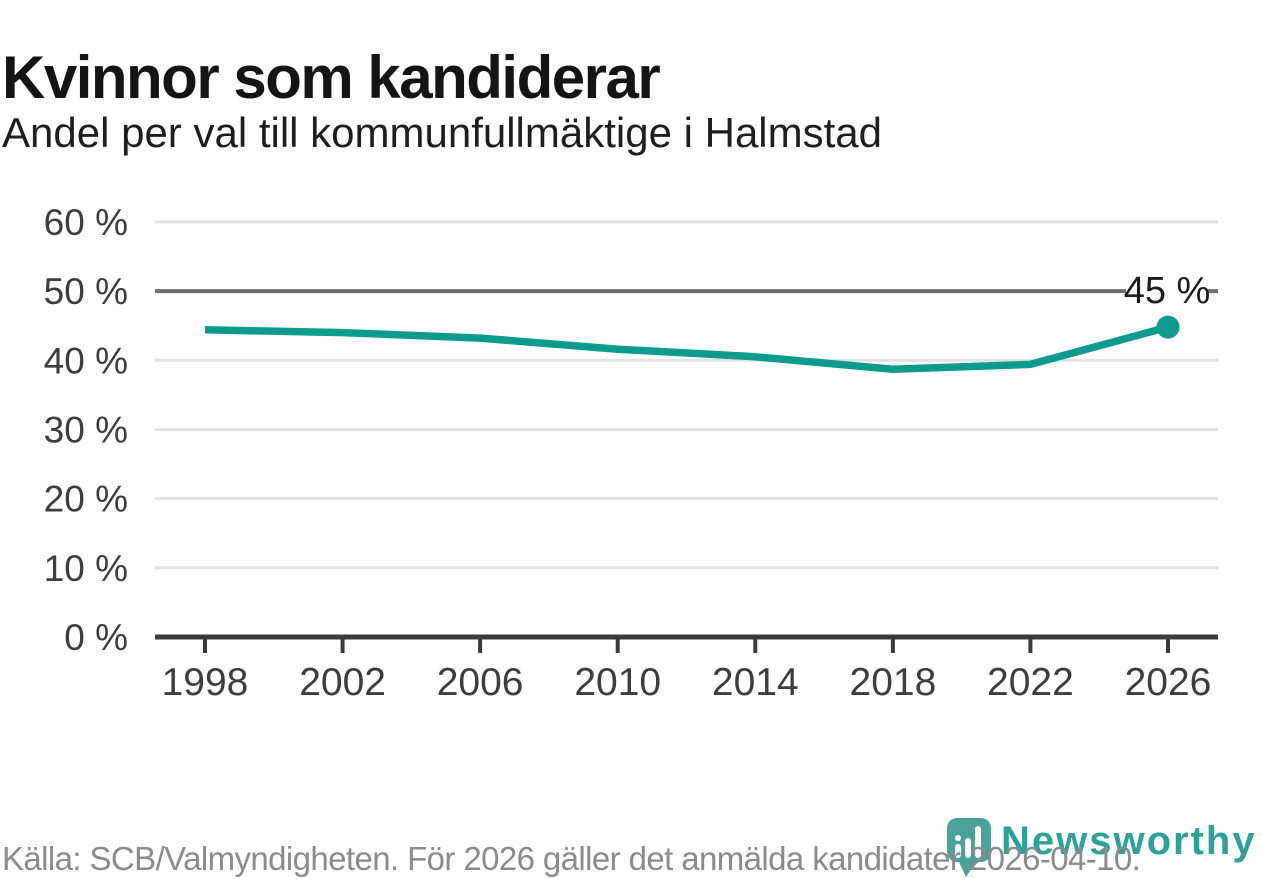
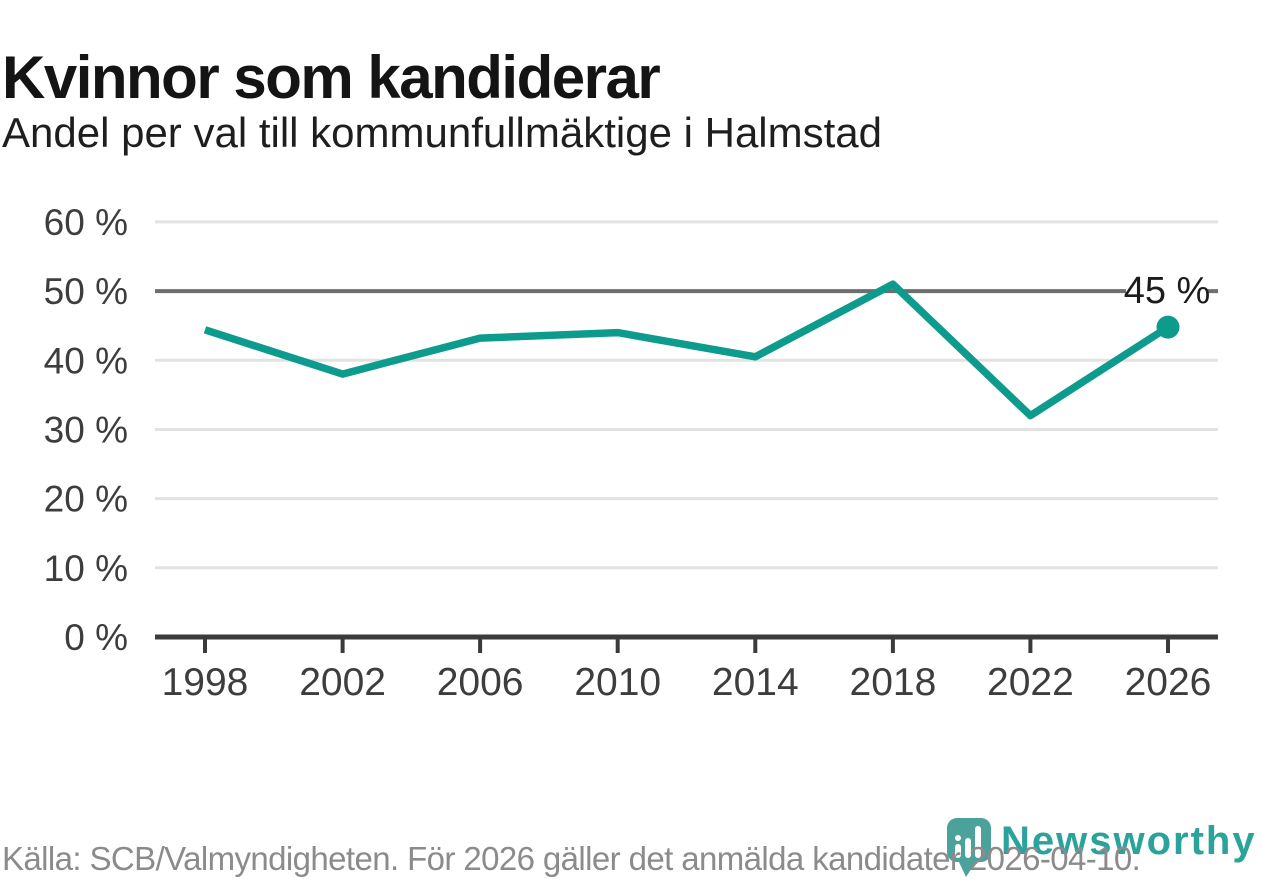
2002: 44% -> 38%
2010: 42% -> 44%
2018: 39% -> 51%
2022: 39% -> 32%
